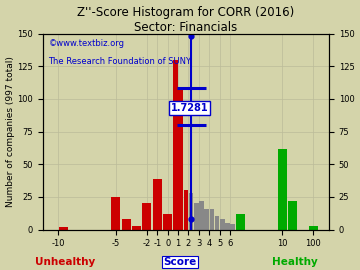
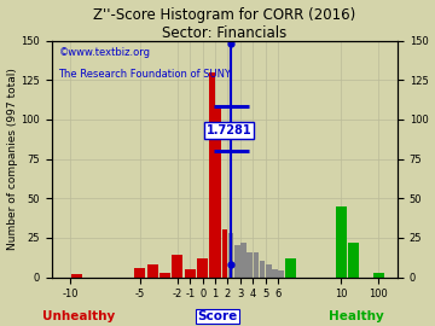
-5: 25 -> 6
-2: 20 -> 14
-1: 39 -> 5
10: 62 -> 45
